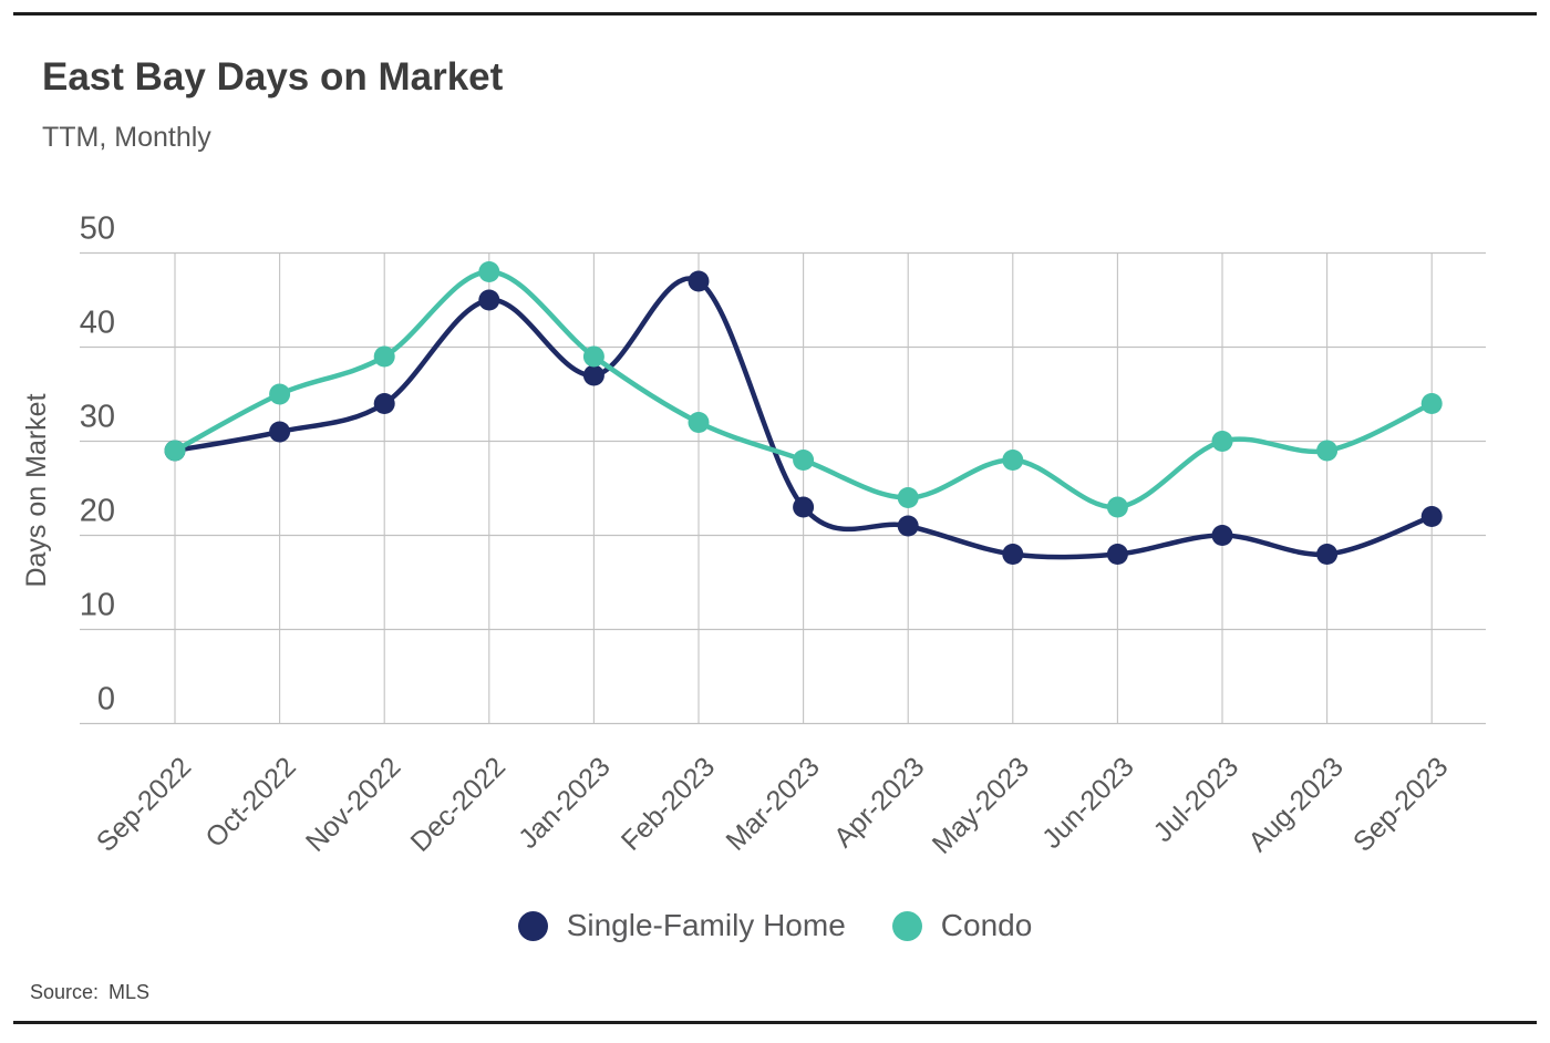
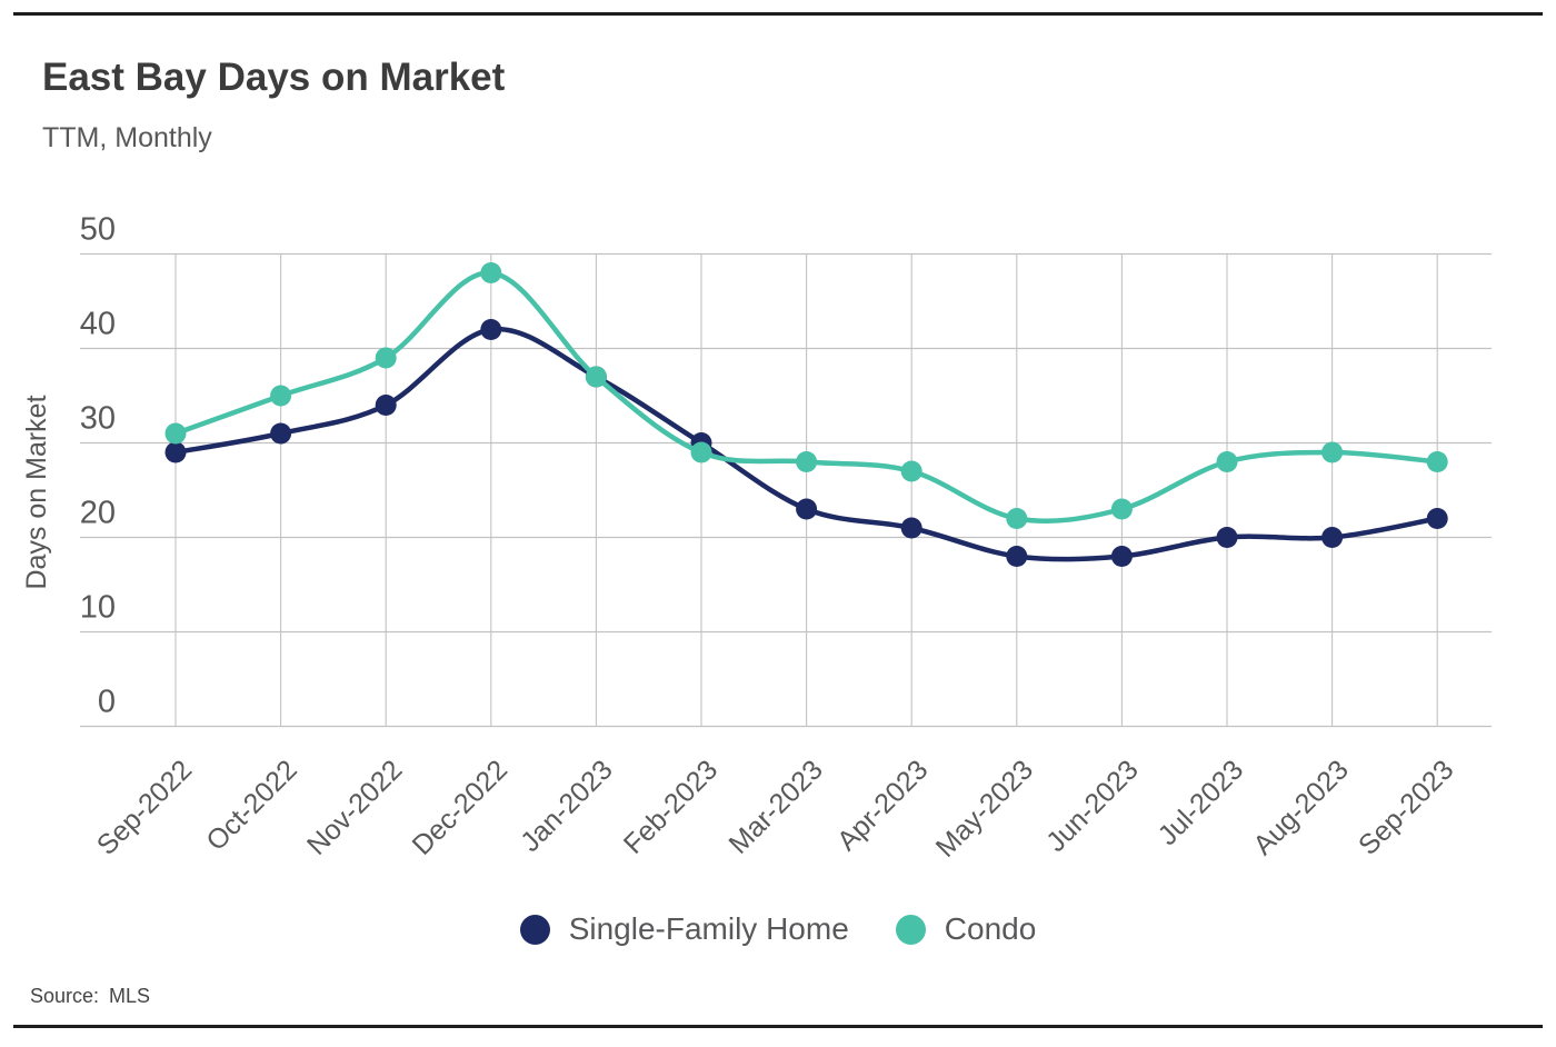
Condo/Sep-2022: 29 -> 31
Single-Family Home/Dec-2022: 45 -> 42
Condo/Jan-2023: 39 -> 37
Single-Family Home/Feb-2023: 47 -> 30
Condo/Feb-2023: 32 -> 29
Condo/Apr-2023: 24 -> 27
Condo/May-2023: 28 -> 22
Condo/Jul-2023: 30 -> 28
Single-Family Home/Aug-2023: 18 -> 20
Condo/Sep-2023: 34 -> 28
